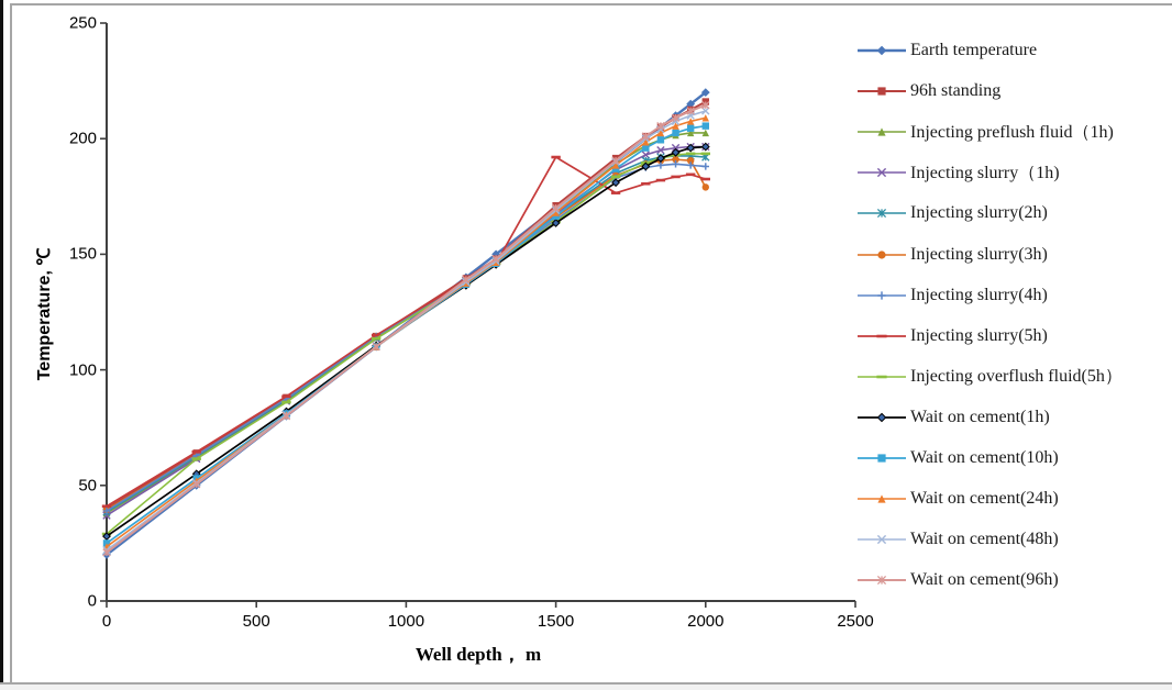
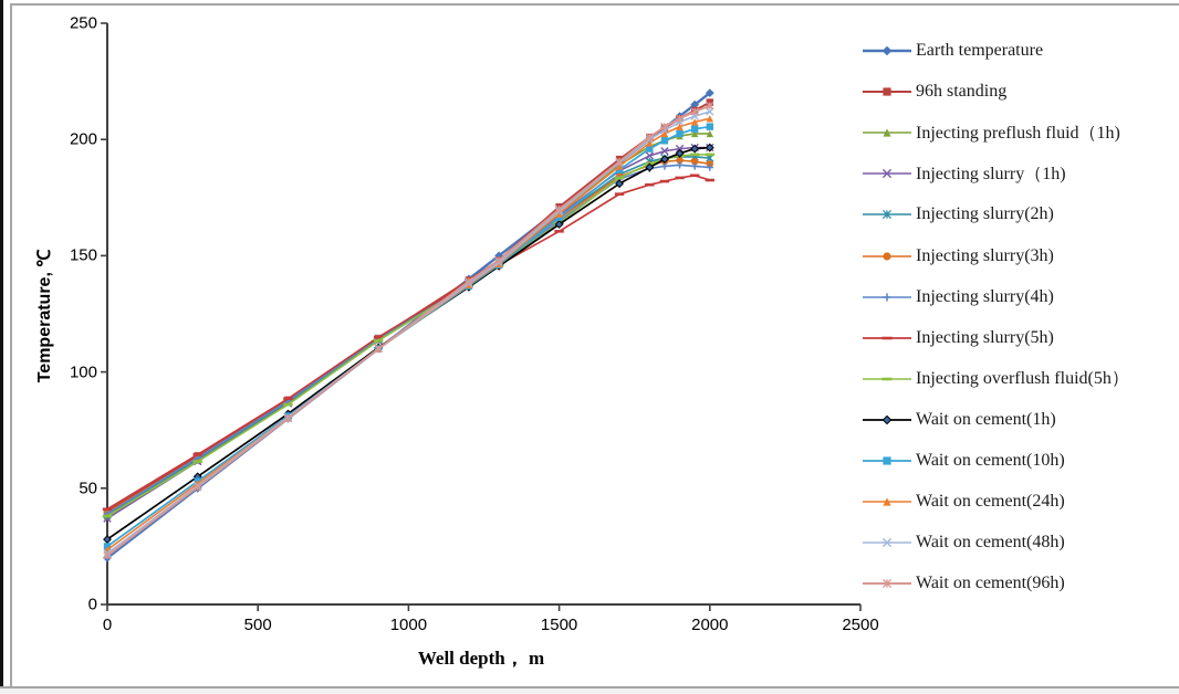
Injecting overflush fluid(5h）/0: 29 -> 38
Injecting slurry(5h)/1500: 192 -> 160
Injecting slurry(3h)/2000: 179 -> 190
